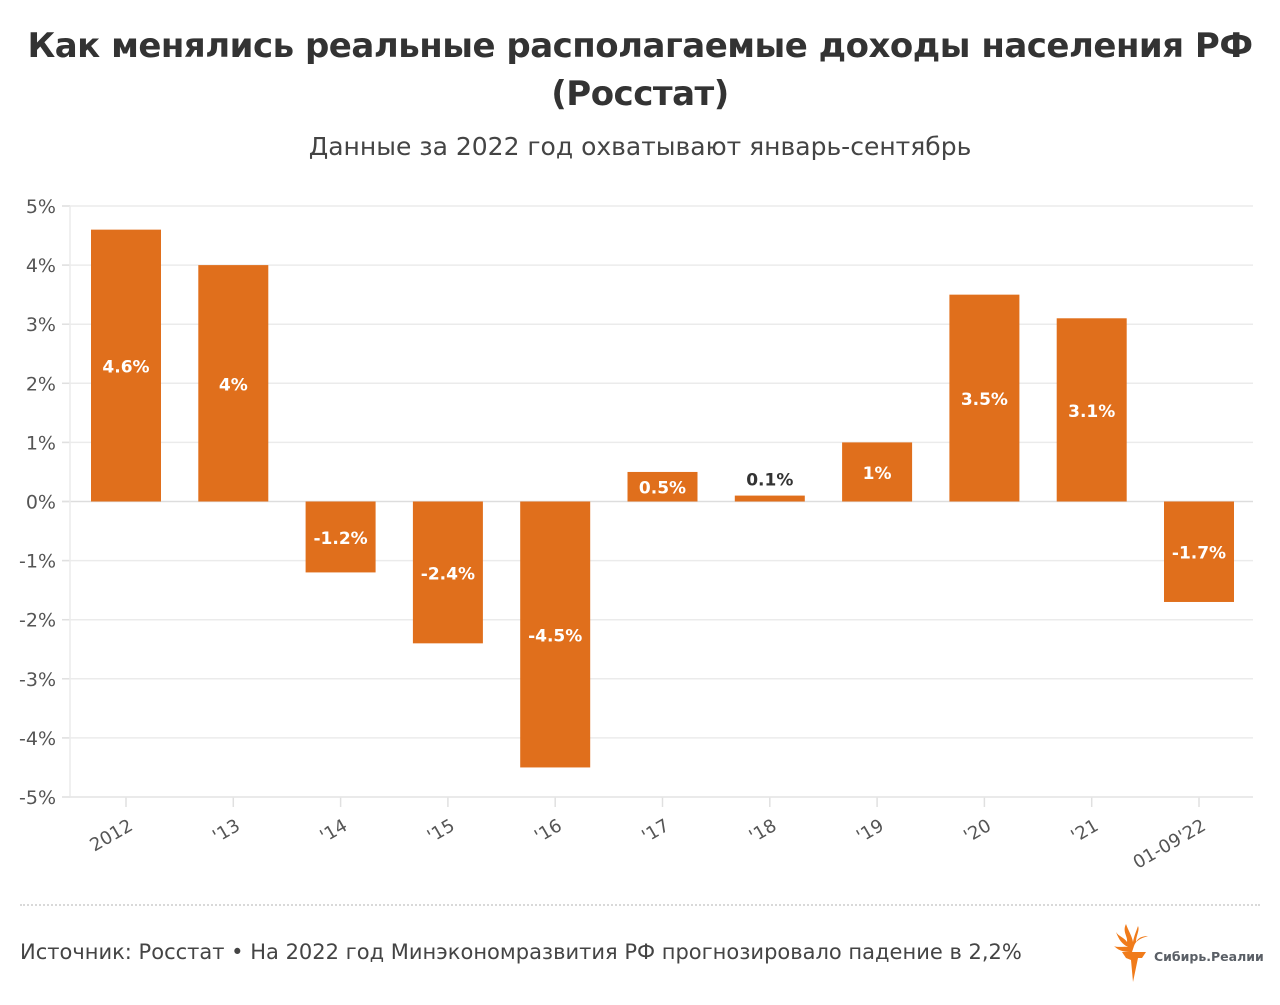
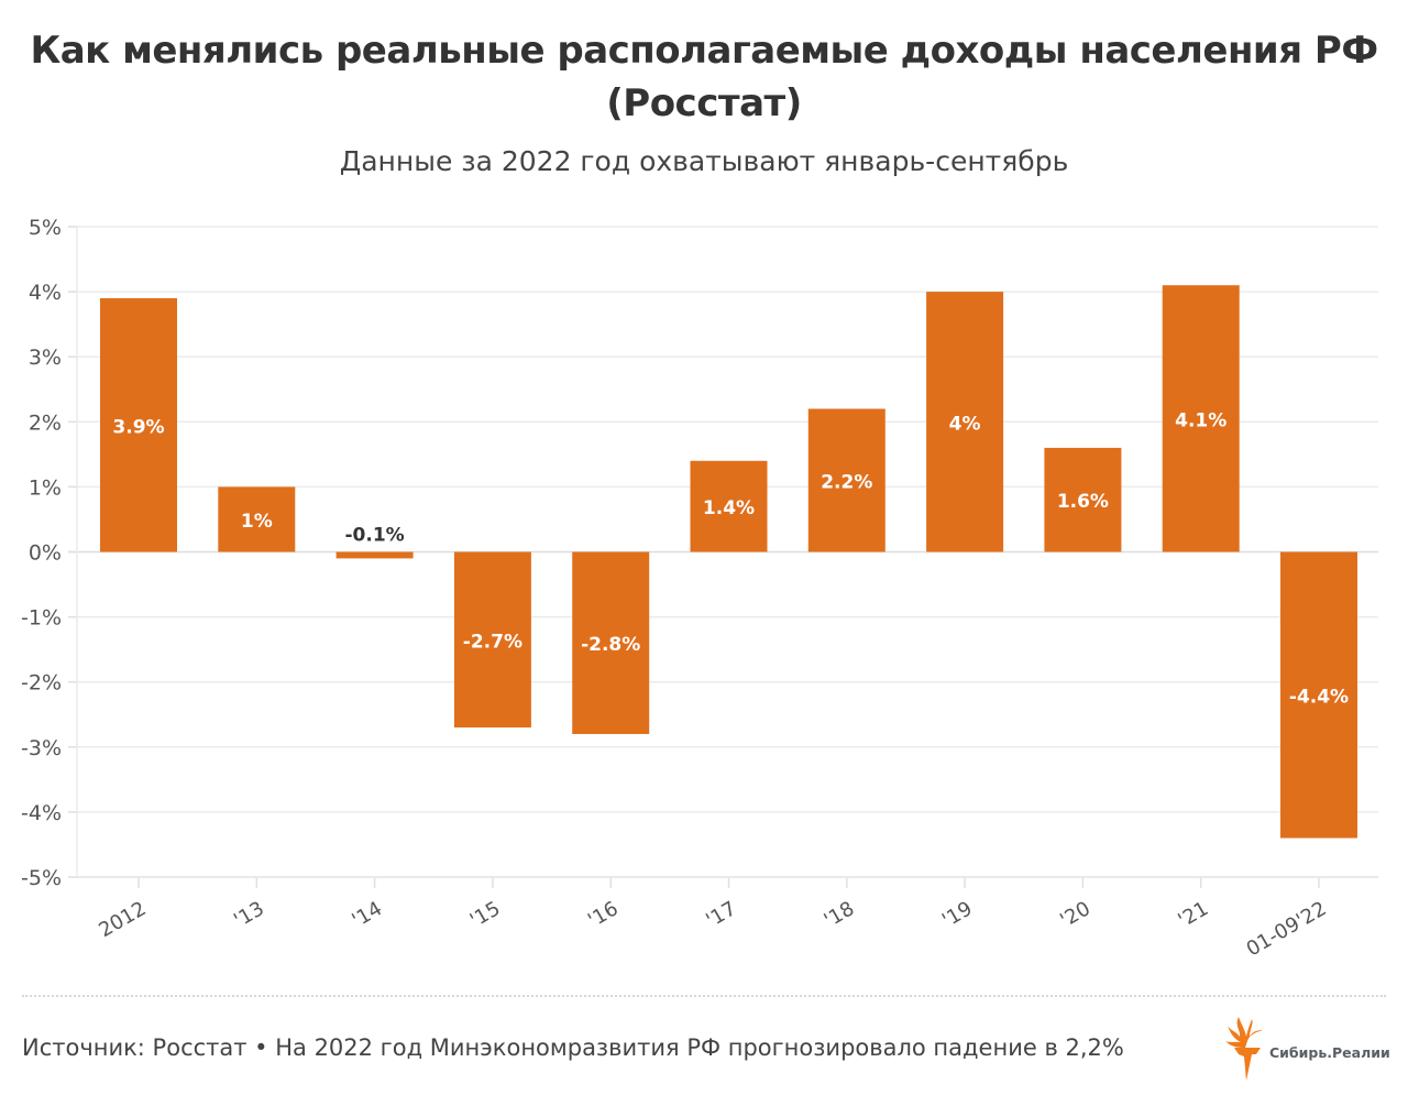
2012: 4.6% -> 3.9%
'13: 4% -> 1%
'14: -1.2% -> -0.1%
'15: -2.4% -> -2.7%
'16: -4.5% -> -2.8%
'17: 0.5% -> 1.4%
'18: 0.1% -> 2.2%
'19: 1% -> 4%
'20: 3.5% -> 1.6%
'21: 3.1% -> 4.1%
01-09'22: -1.7% -> -4.4%
